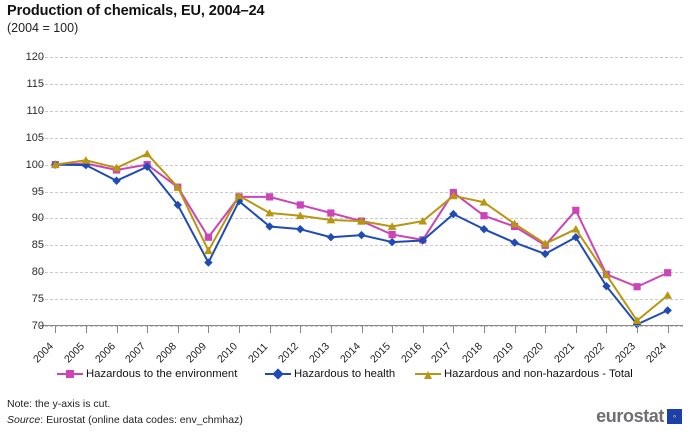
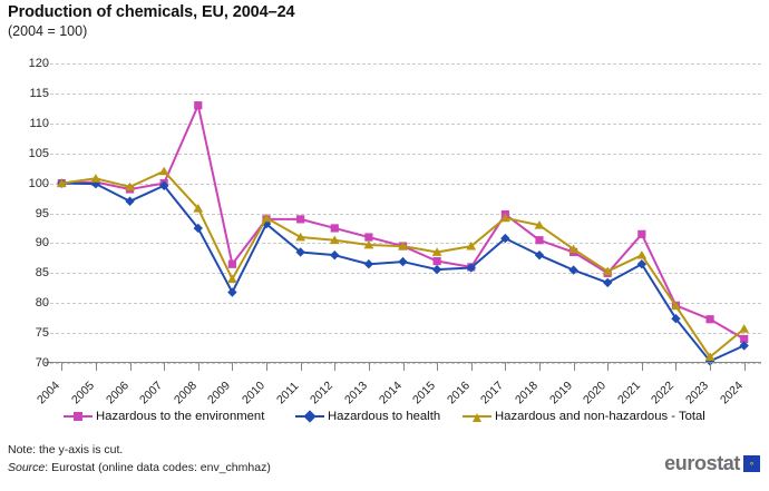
Hazardous to the environment/2008: 96 -> 113
Hazardous to the environment/2024: 80 -> 74
